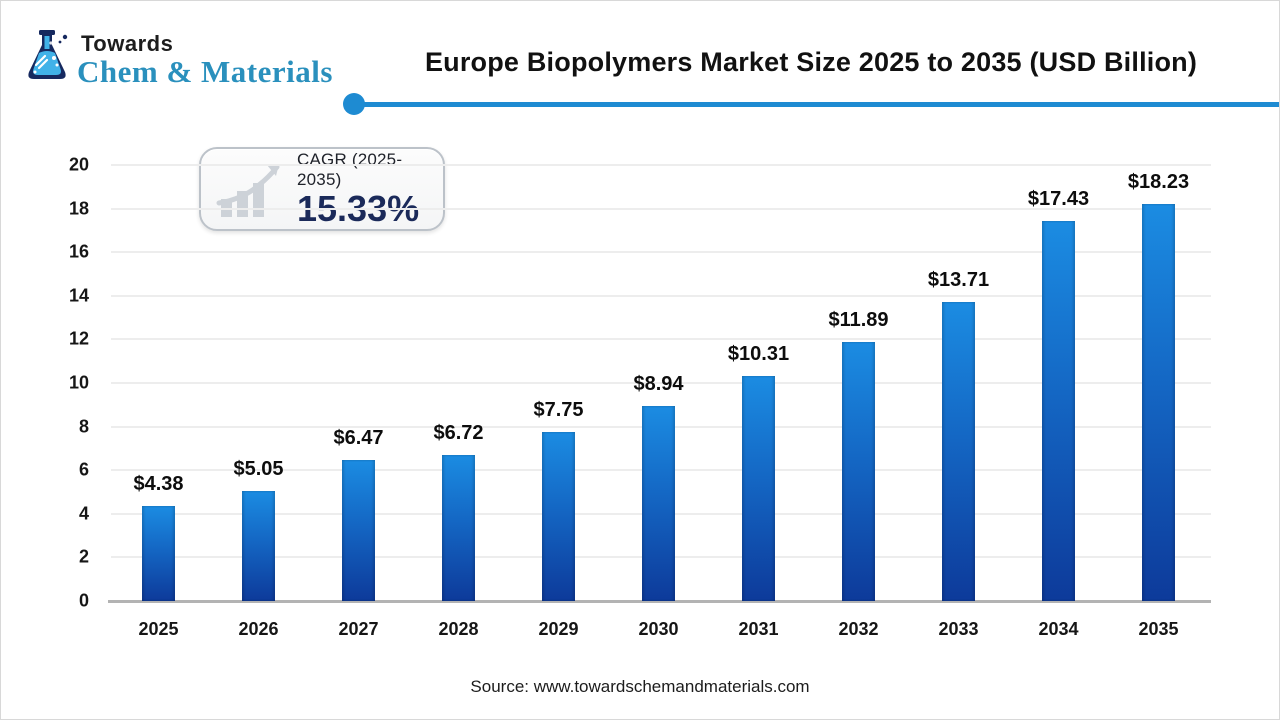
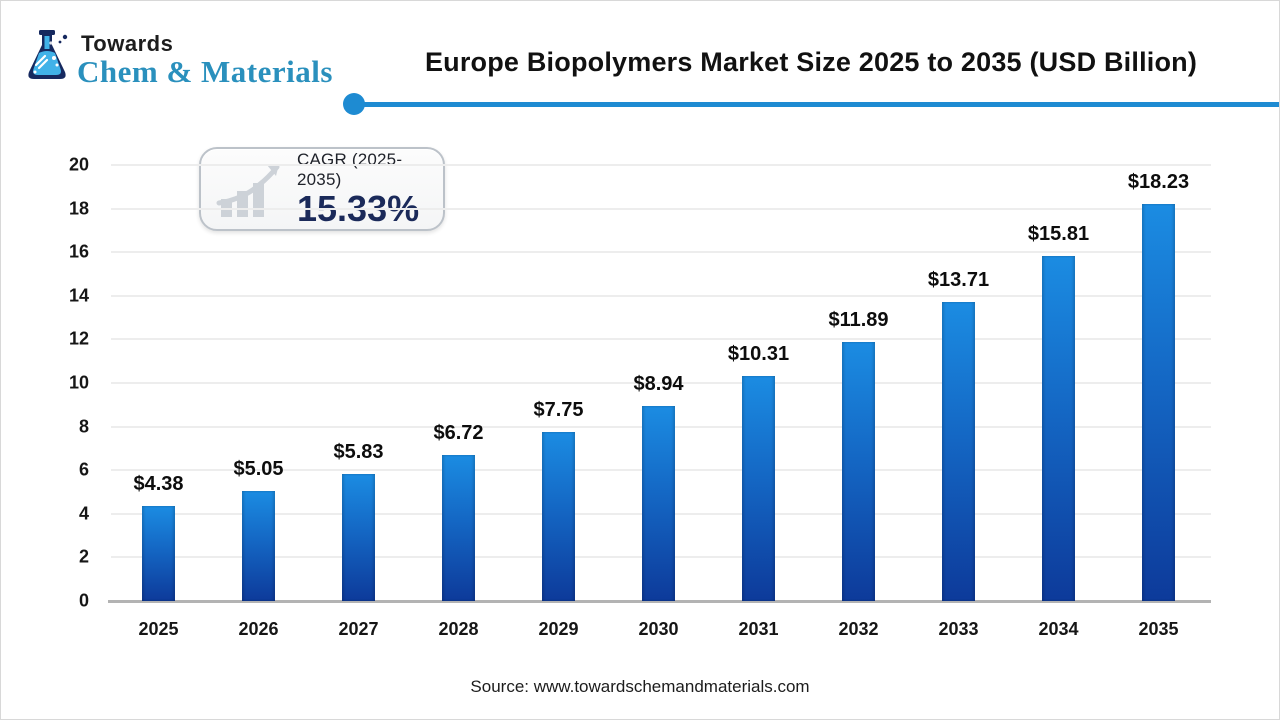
2027: $6.47 -> $5.83
2034: $17.43 -> $15.81
